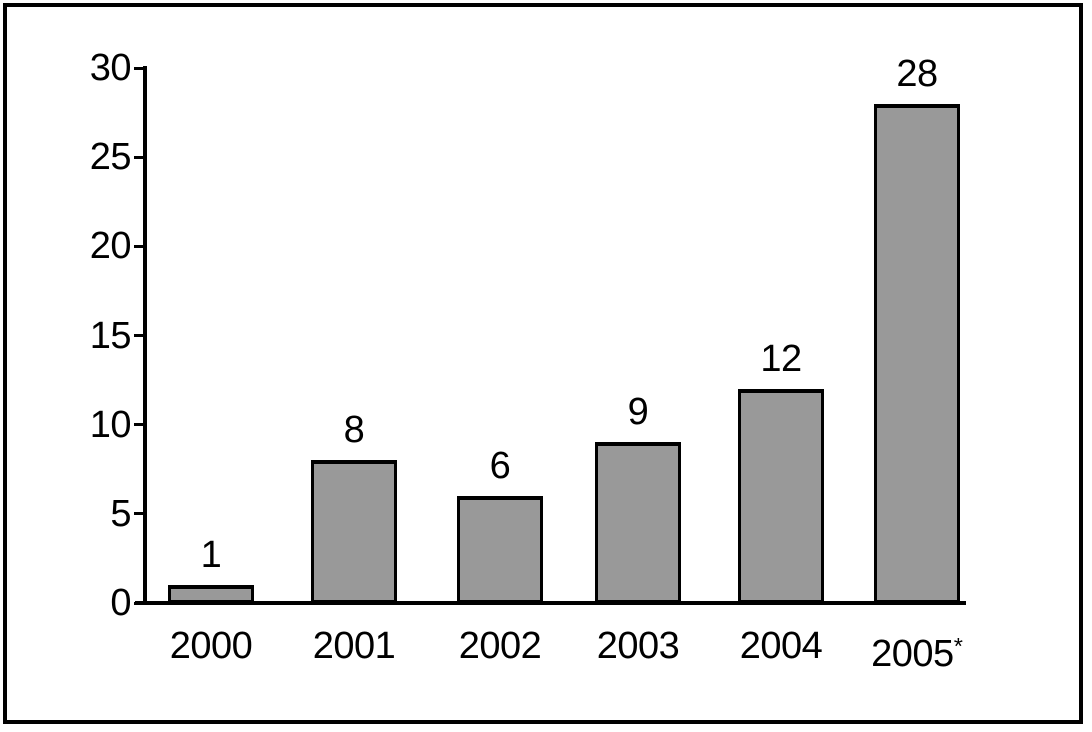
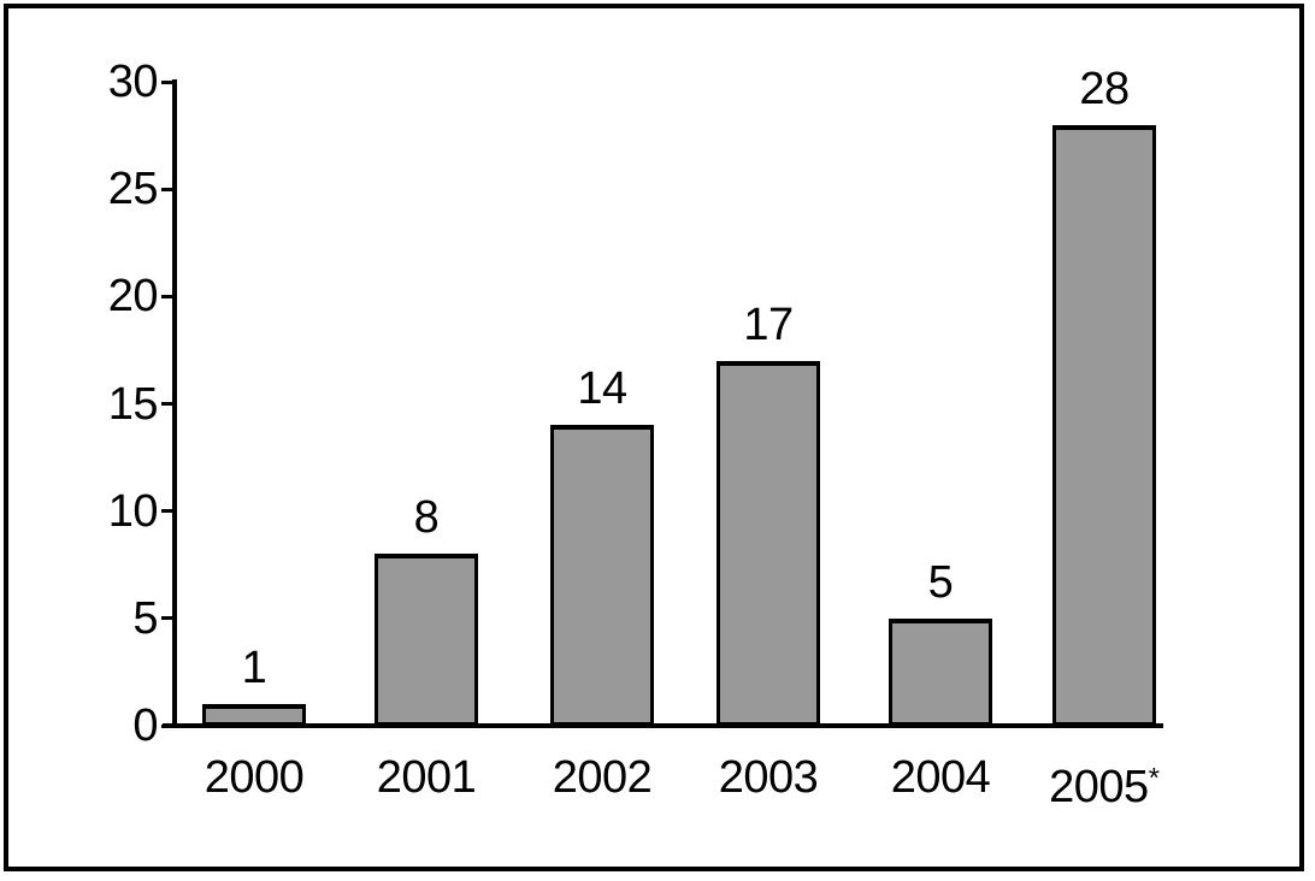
2002: 6 -> 14
2003: 9 -> 17
2004: 12 -> 5
